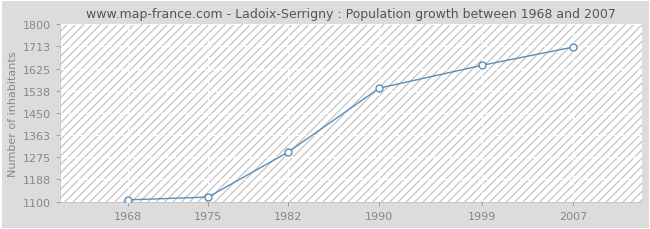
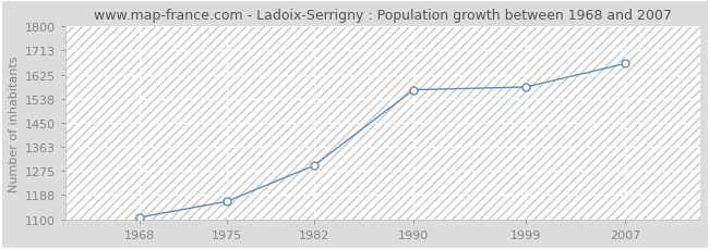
1975: 1118 -> 1165
1990: 1548 -> 1570
1999: 1638 -> 1580
2007: 1710 -> 1665
